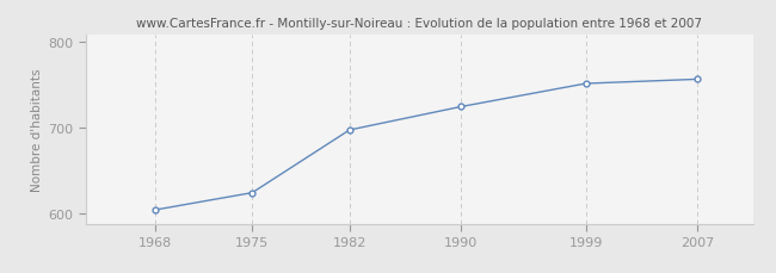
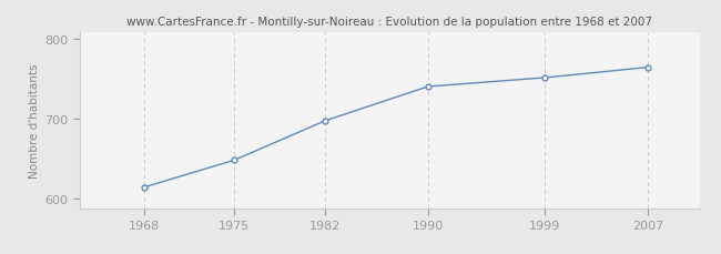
1968: 604 -> 614
1975: 624 -> 648
1990: 724 -> 740
2007: 756 -> 764
